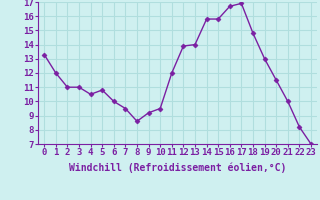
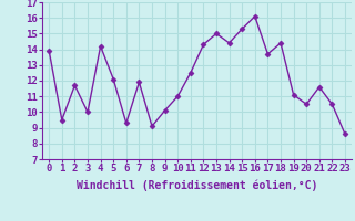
0: 13.3 -> 13.9
1: 12.0 -> 9.5
2: 11.0 -> 11.7
3: 11.0 -> 10.0
4: 10.5 -> 14.2
5: 10.8 -> 12.1
6: 10.0 -> 9.3
7: 9.5 -> 11.9
8: 8.6 -> 9.1
9: 9.2 -> 10.1
10: 9.5 -> 11.0
11: 12.0 -> 12.5
12: 13.9 -> 14.3
13: 14.0 -> 15.0
14: 15.8 -> 14.4
15: 15.8 -> 15.3
16: 16.7 -> 16.1
17: 16.9 -> 13.7
18: 14.8 -> 14.4
19: 13.0 -> 11.1
20: 11.5 -> 10.5
21: 10.0 -> 11.6
22: 8.2 -> 10.5
23: 7.0 -> 8.6
